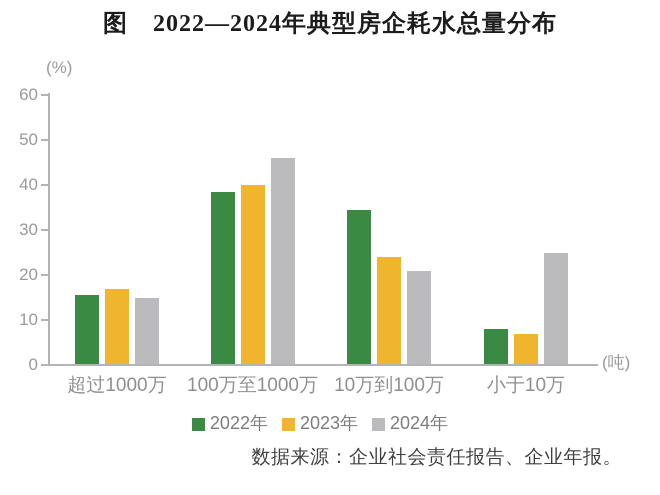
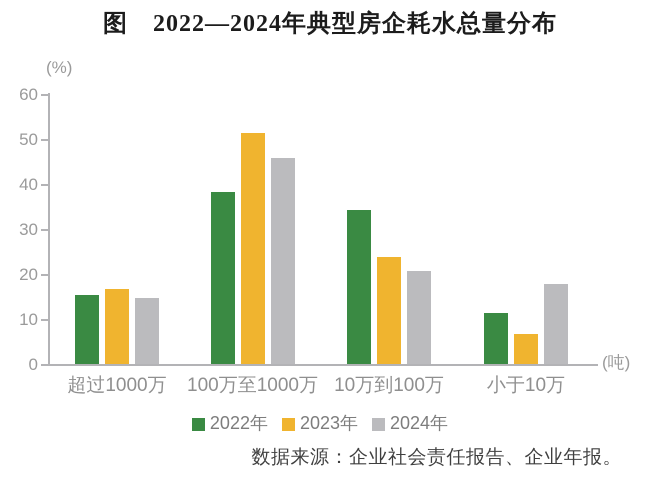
2023年/100万至1000万: 40 -> 52
2022年/小于10万: 8 -> 12
2024年/小于10万: 25 -> 18
